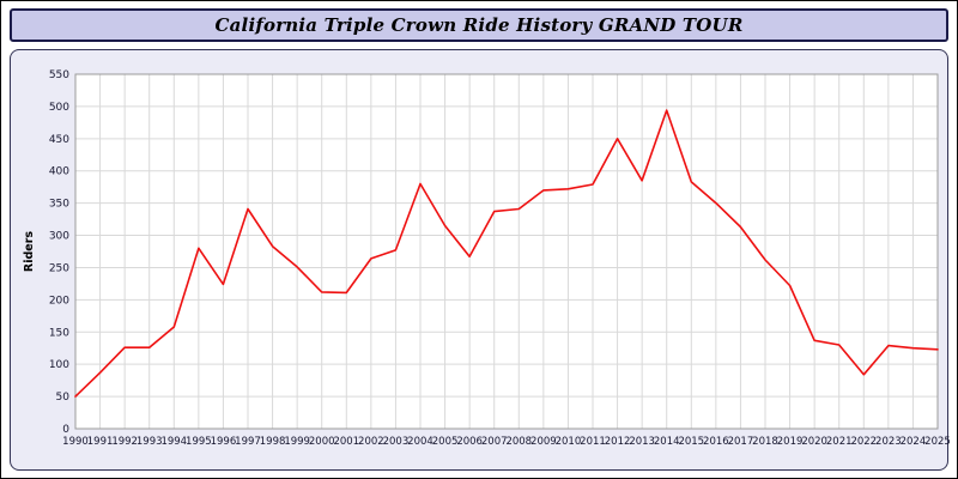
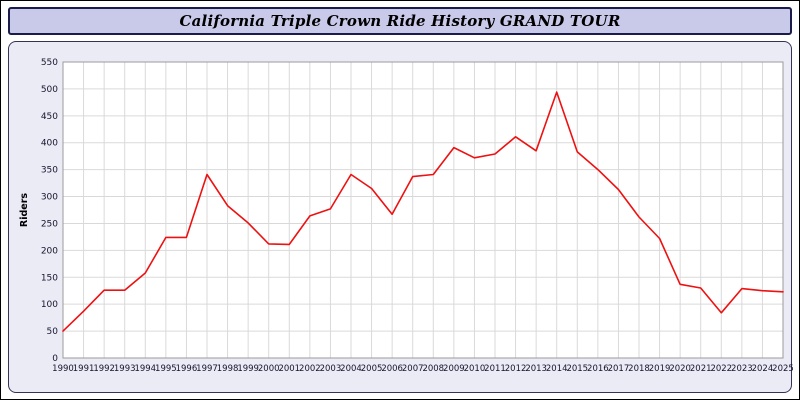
1995: 280 -> 220
2004: 380 -> 340
2009: 370 -> 390
2012: 450 -> 410
